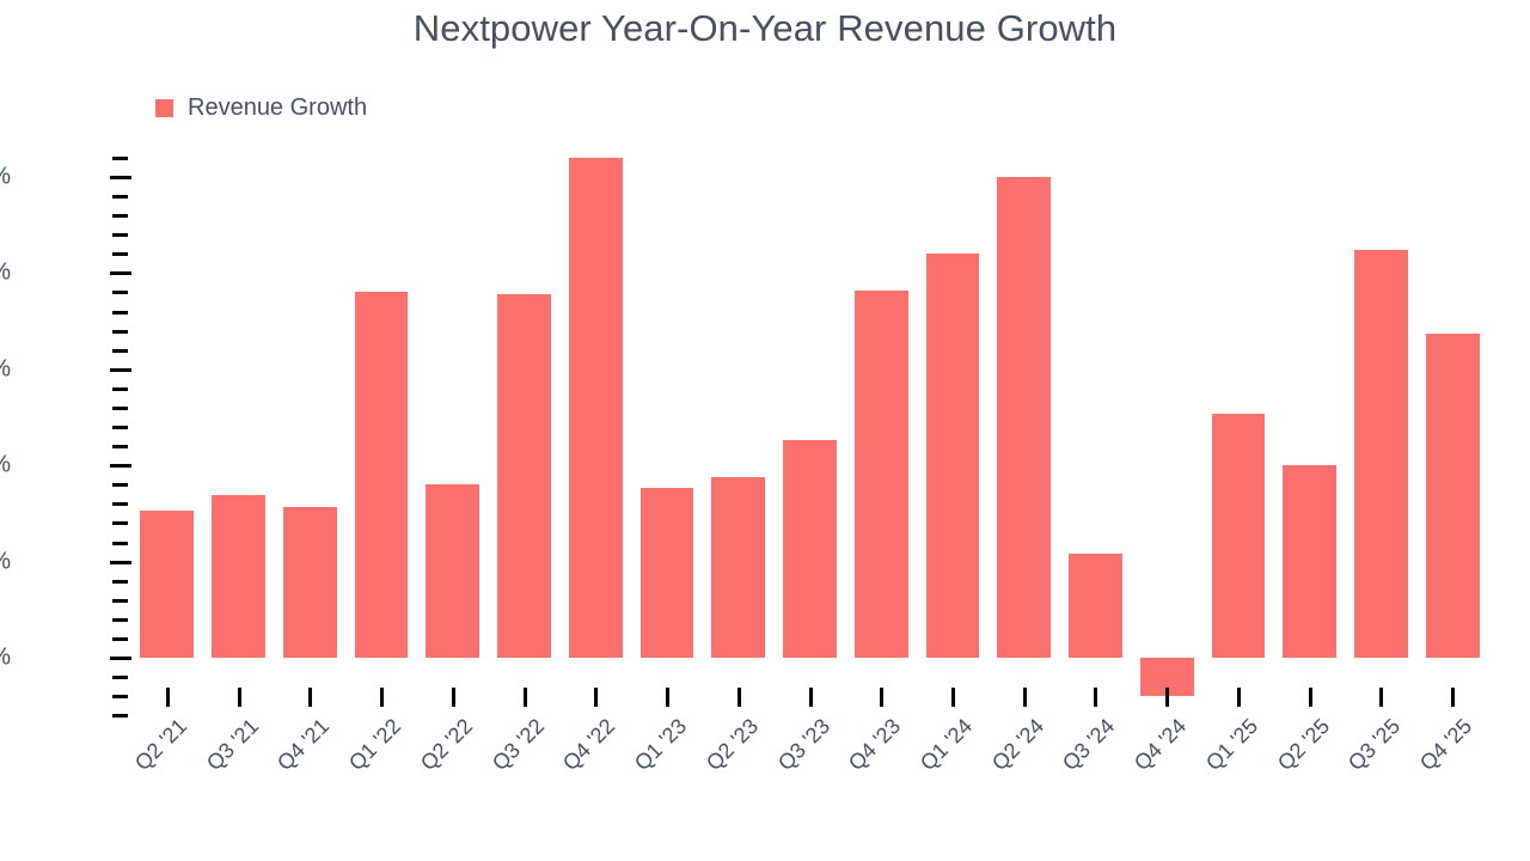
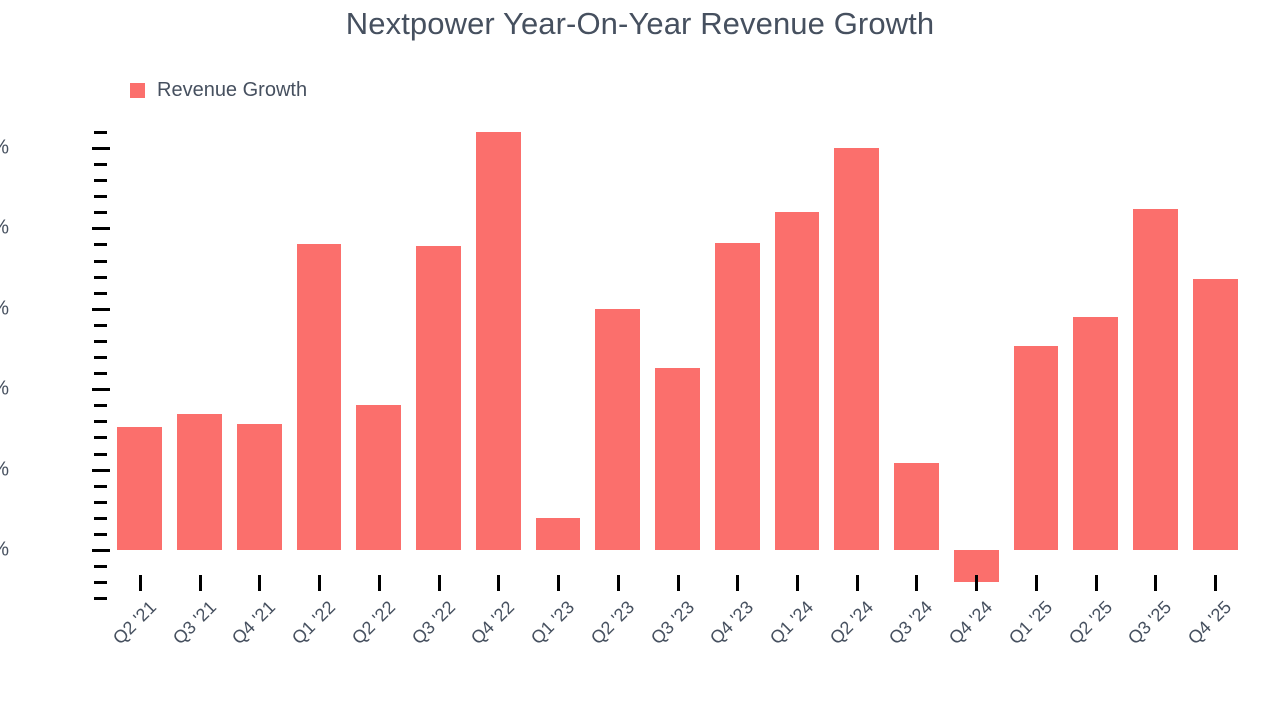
Q1 '23: 18% -> 4%
Q2 '23: 19% -> 30%
Q2 '25: 20% -> 29%
